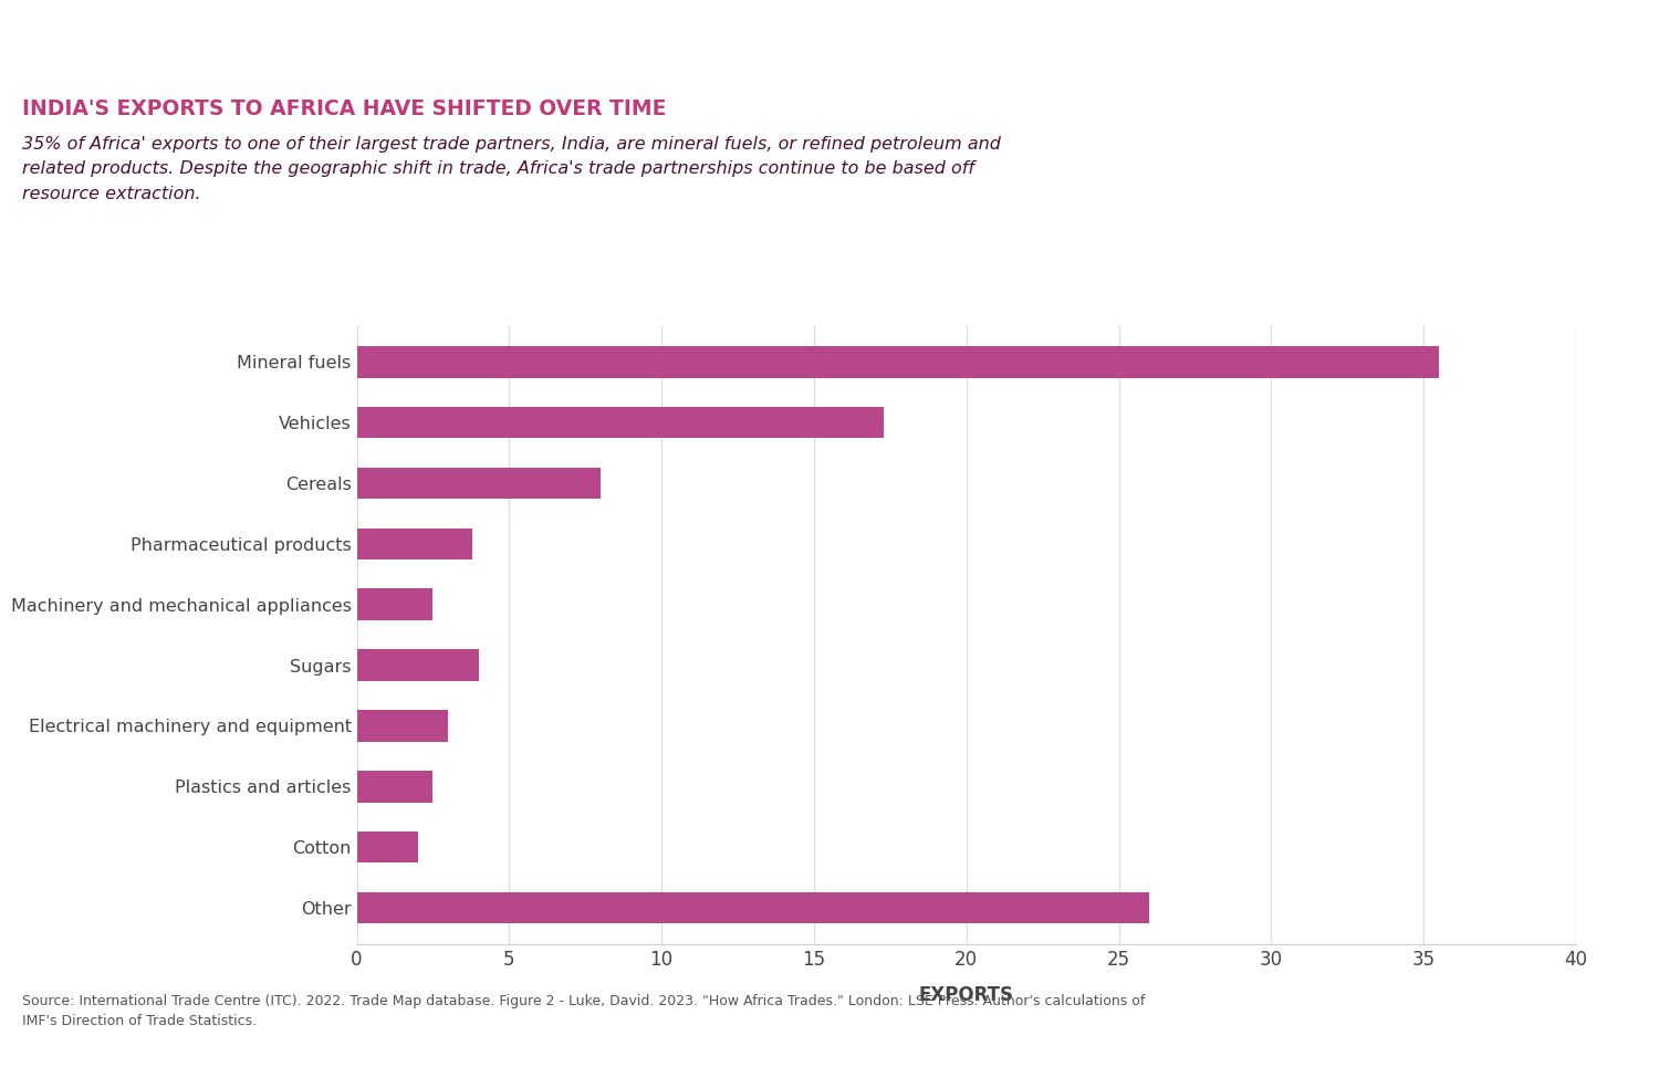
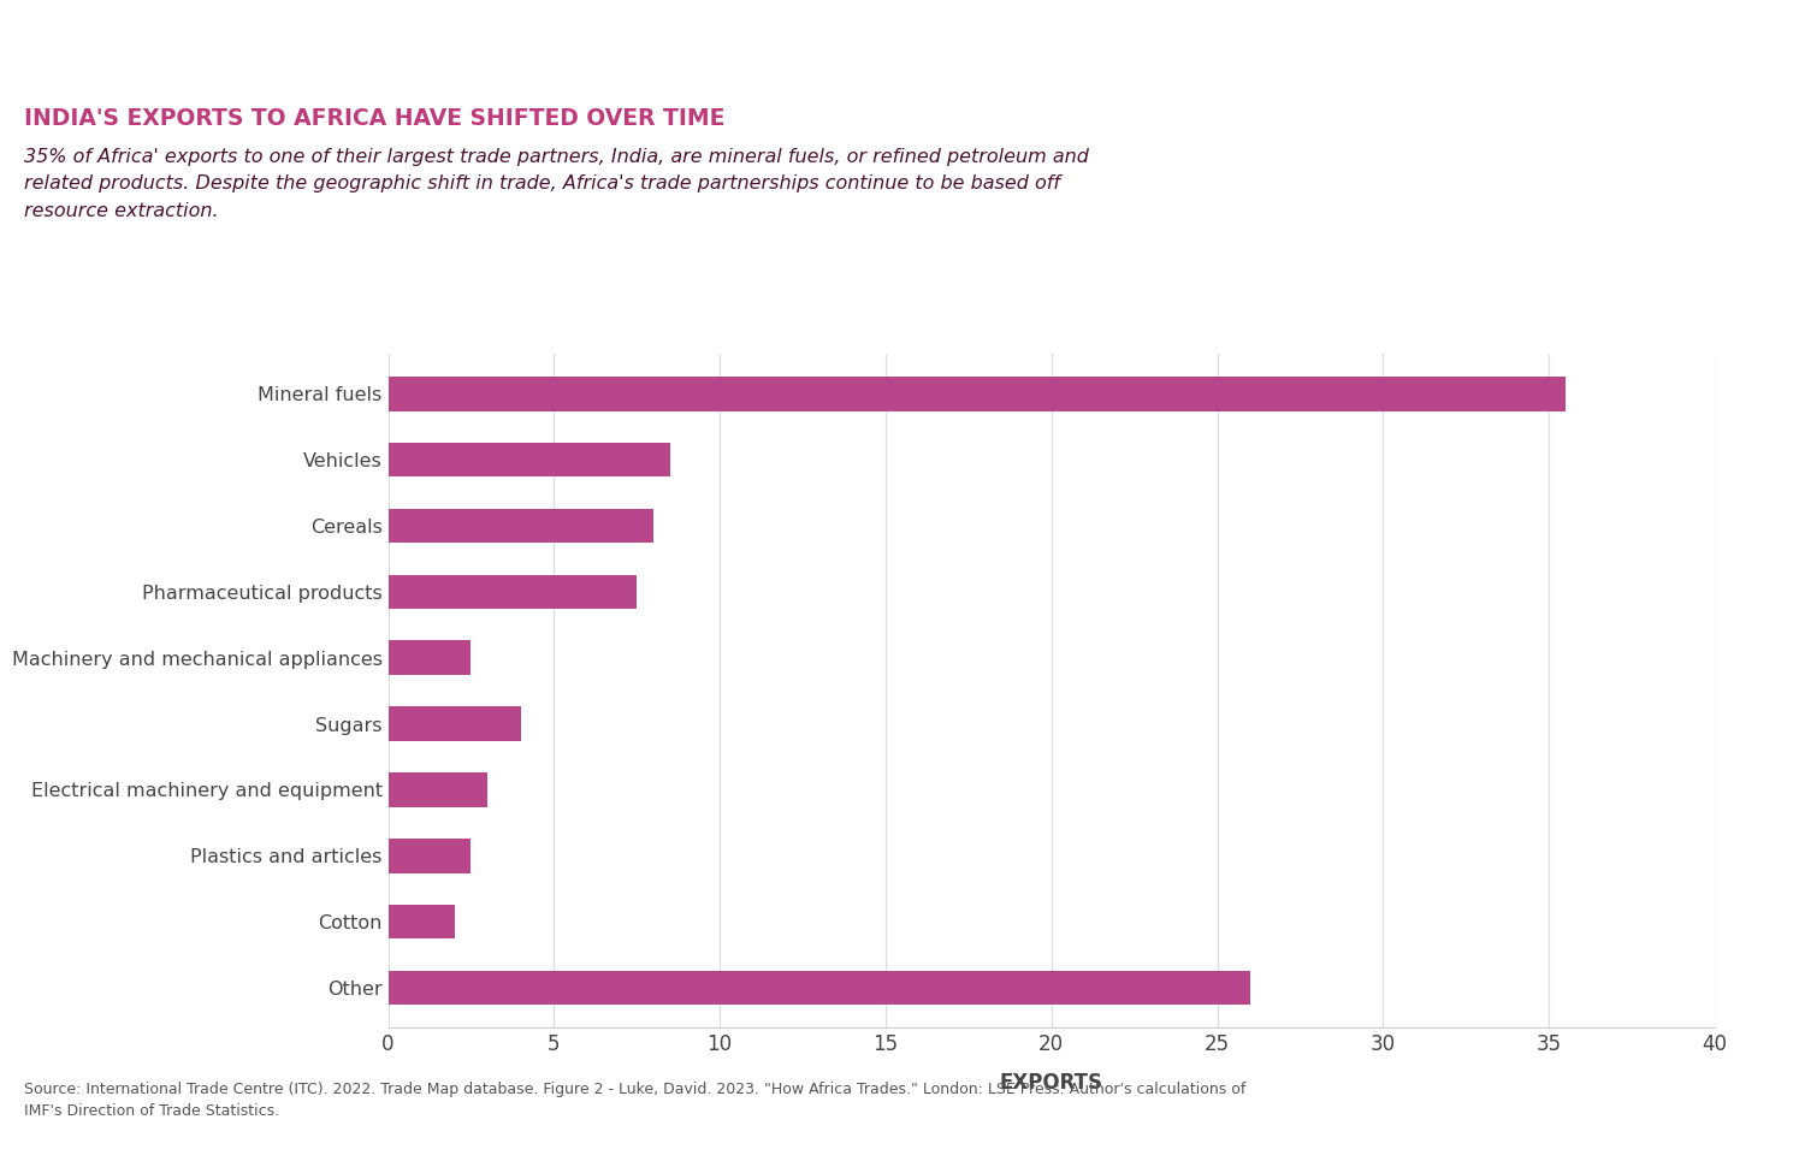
Vehicles: 17.3 -> 8.5
Pharmaceutical products: 3.8 -> 7.5
